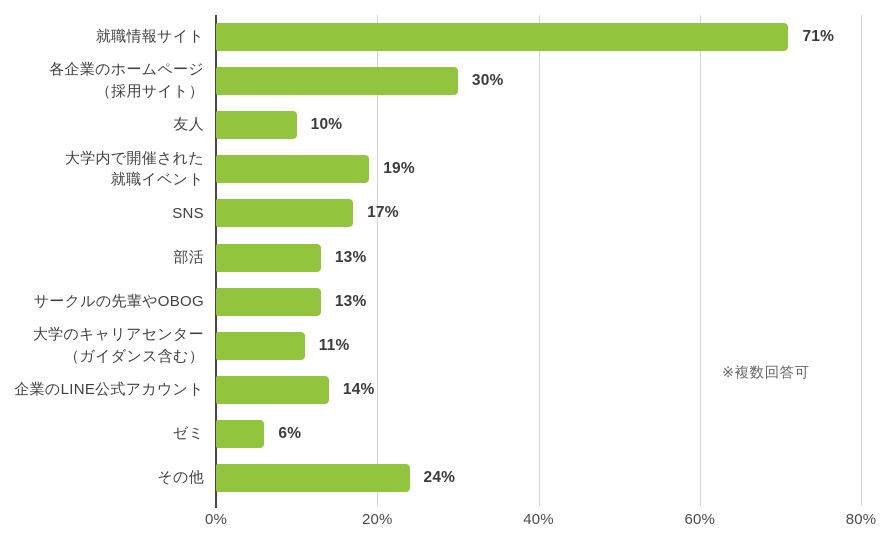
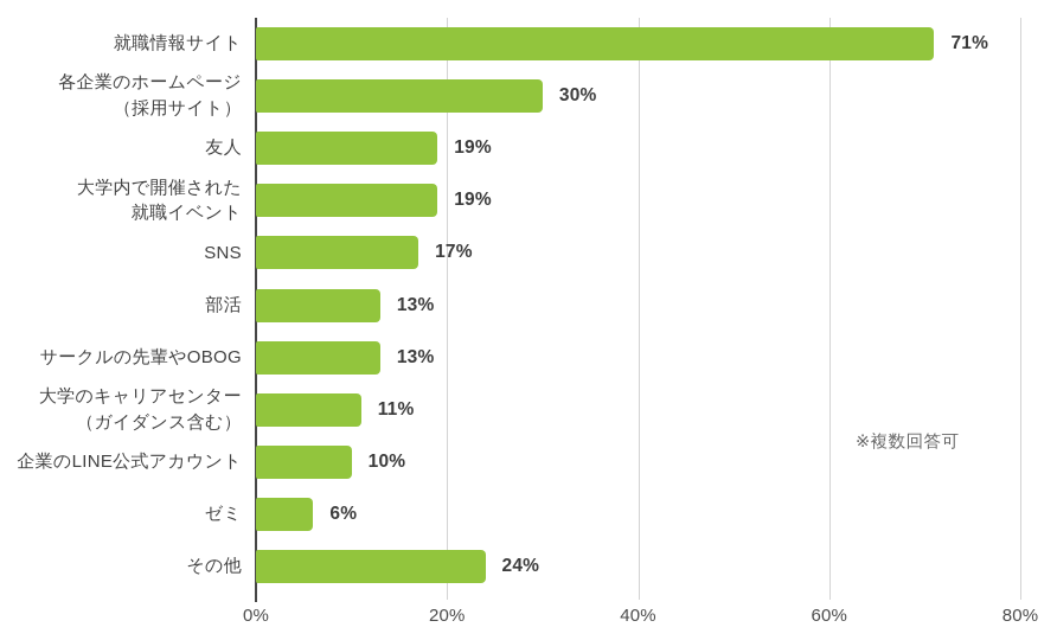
友人: 10% -> 19%
企業のLINE公式アカウント: 14% -> 10%
